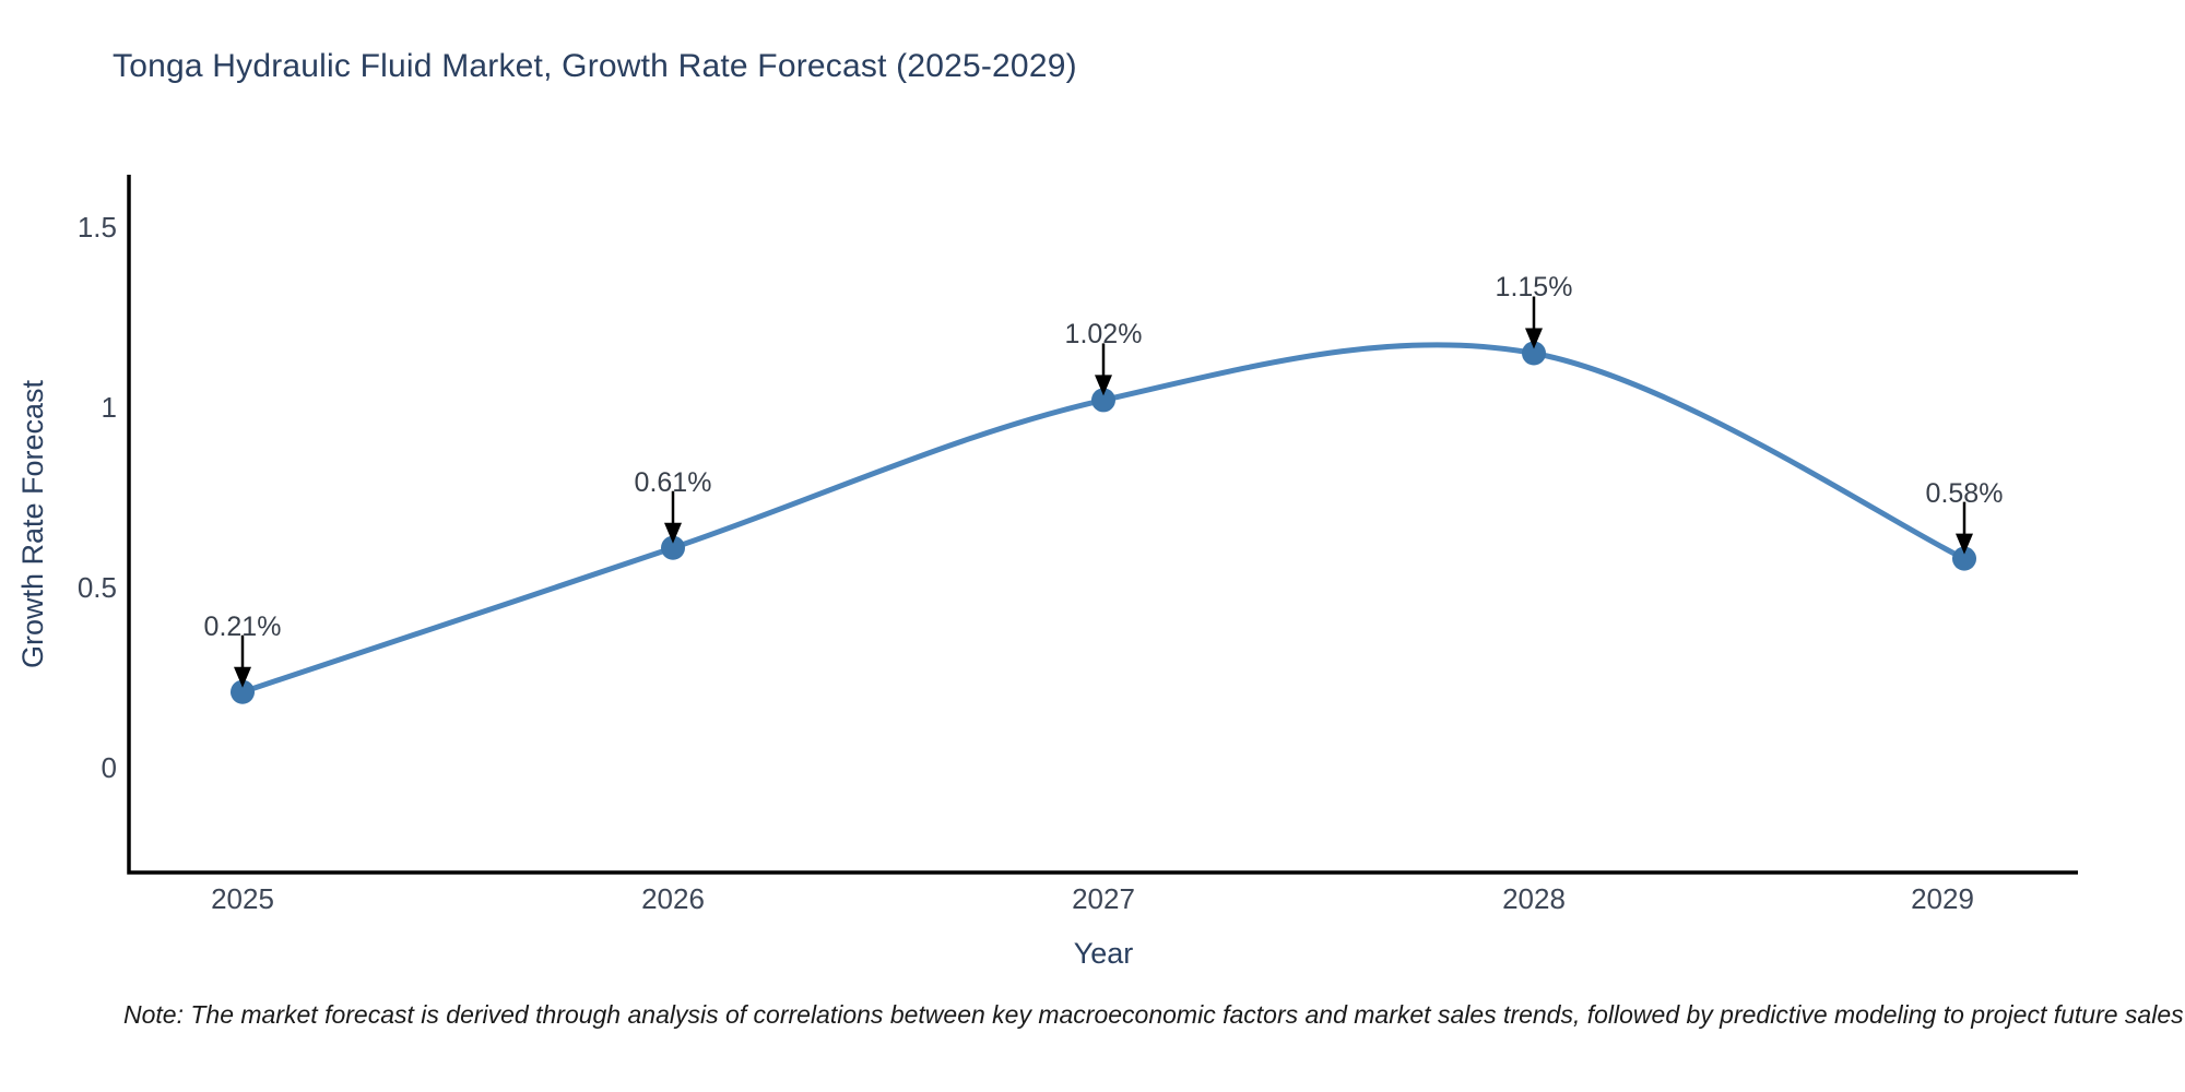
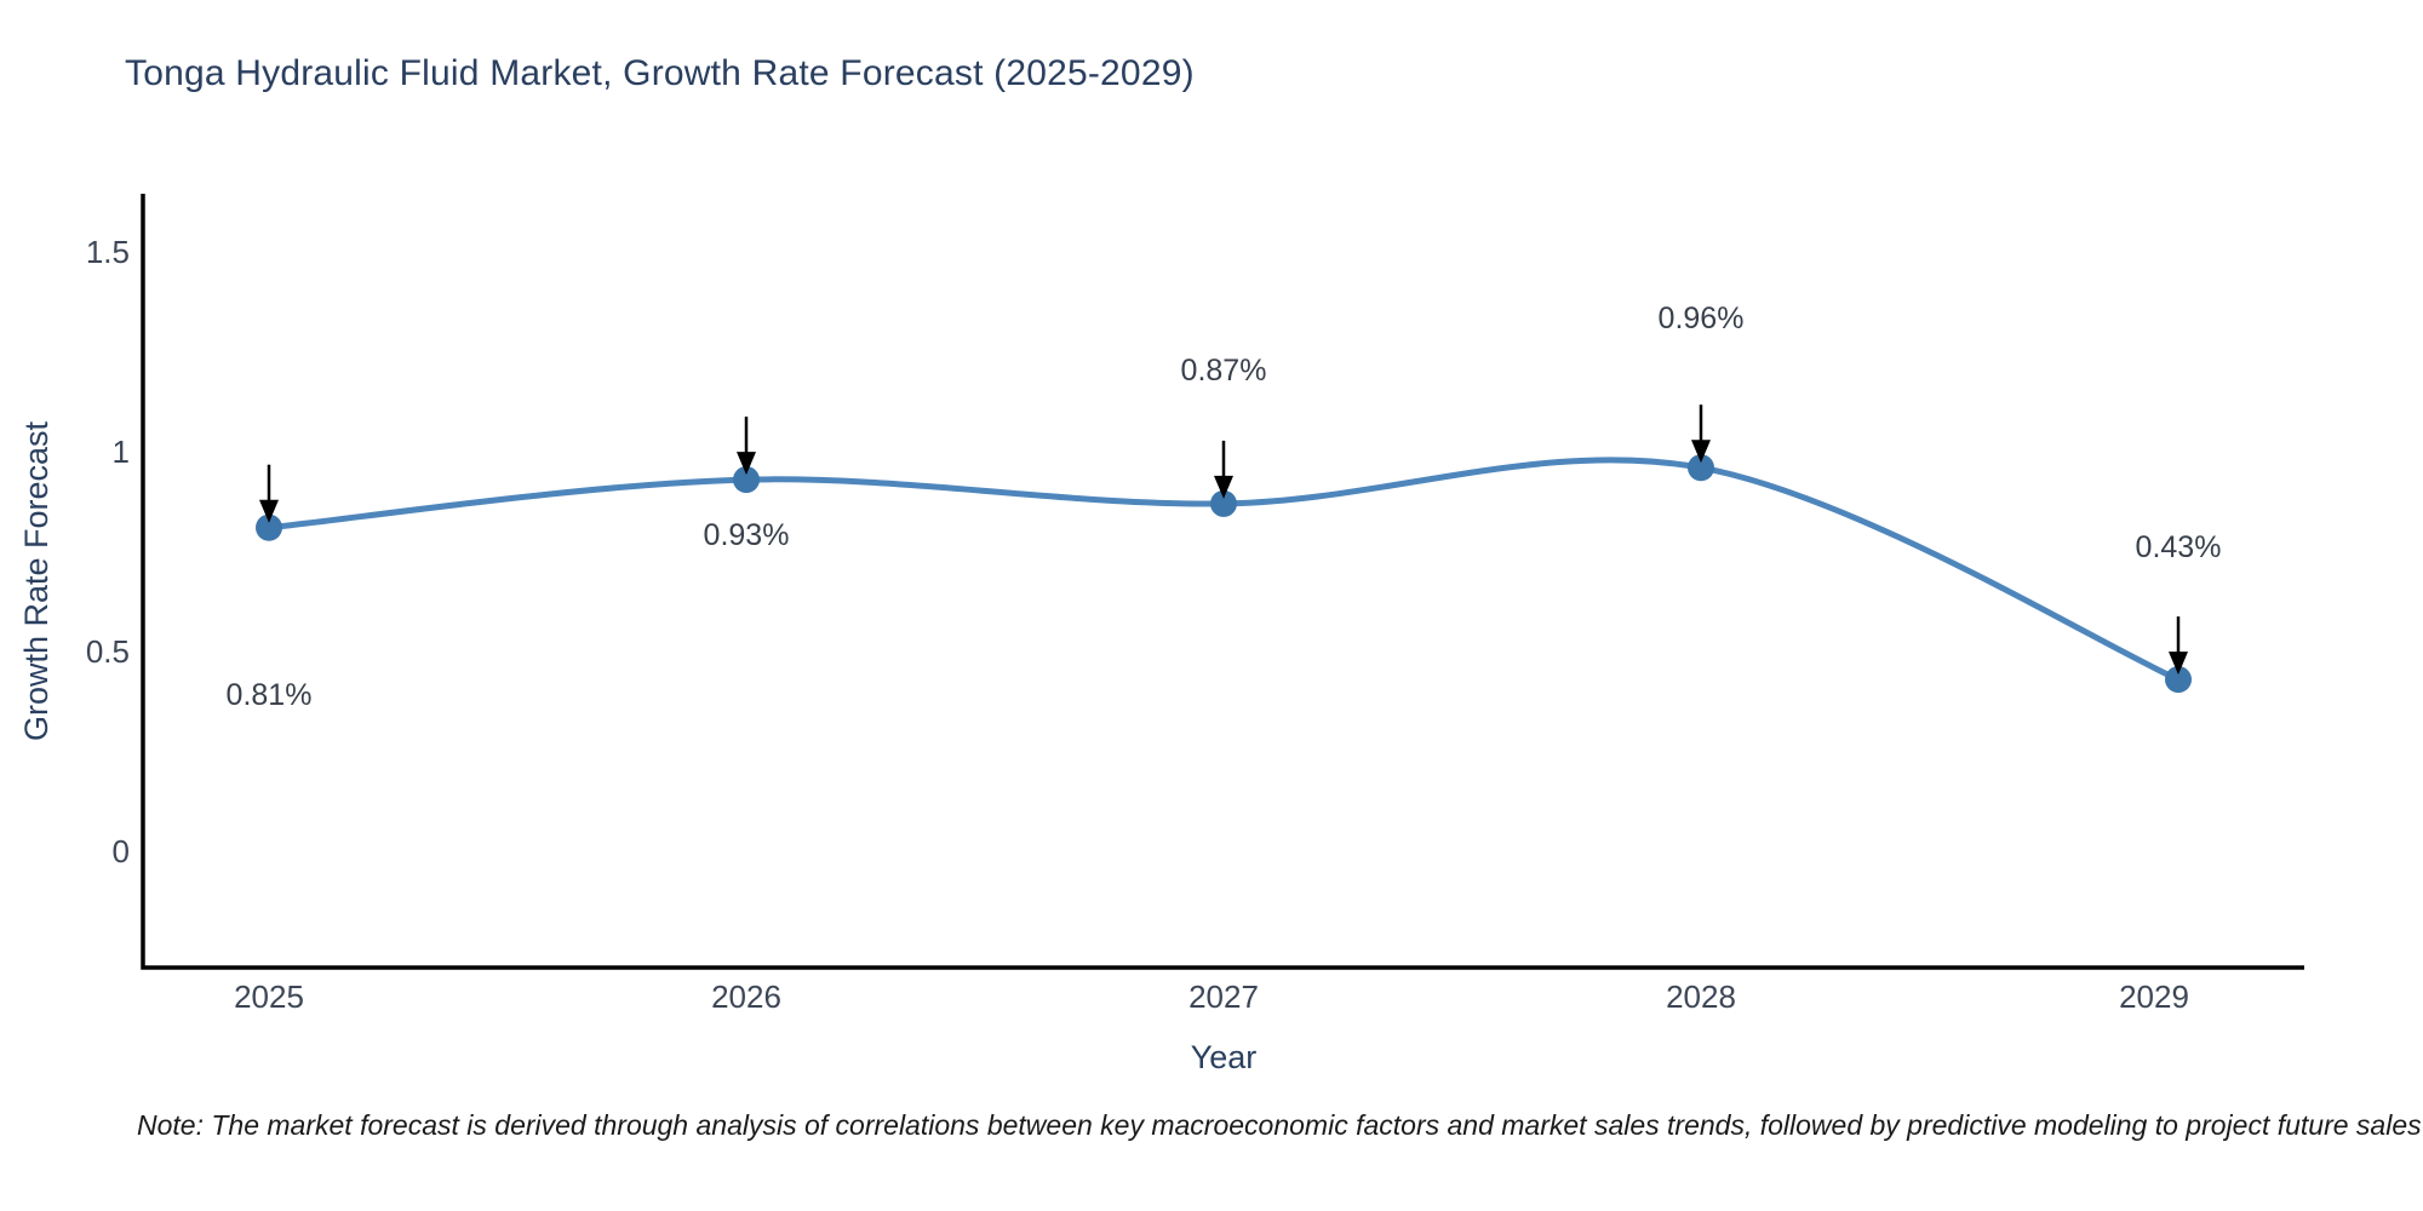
2025: 0.21% -> 0.81%
2026: 0.61% -> 0.93%
2027: 1.02% -> 0.87%
2028: 1.15% -> 0.96%
2029: 0.58% -> 0.43%
